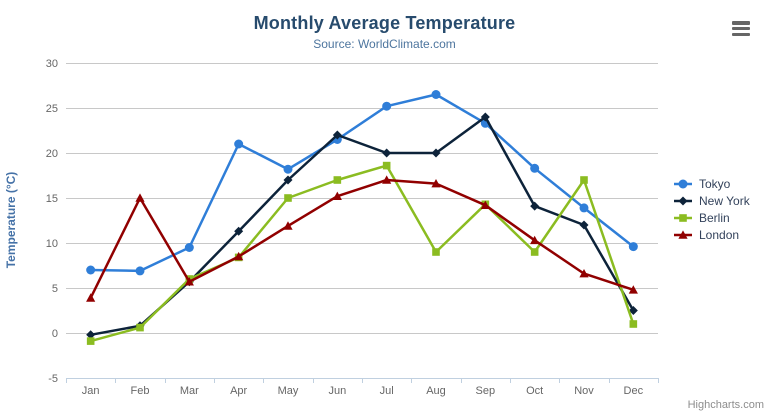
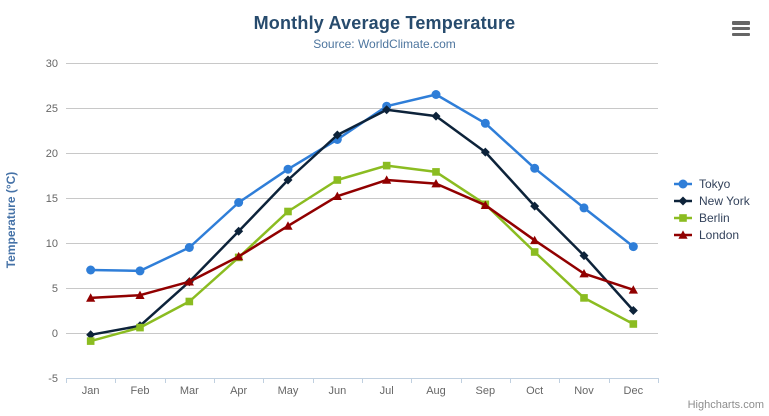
London/Feb: 15 -> 4
Berlin/Mar: 6 -> 4
Tokyo/Apr: 21 -> 14
Berlin/May: 15 -> 14
New York/Jul: 20 -> 25
New York/Aug: 20 -> 24
Berlin/Aug: 9 -> 18
New York/Sep: 24 -> 20
New York/Nov: 12 -> 9
Berlin/Nov: 17 -> 4
